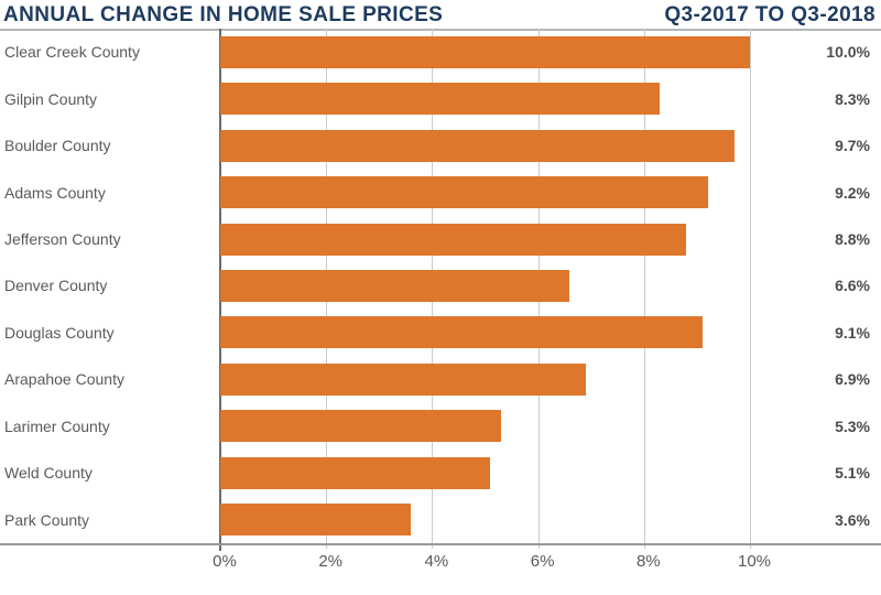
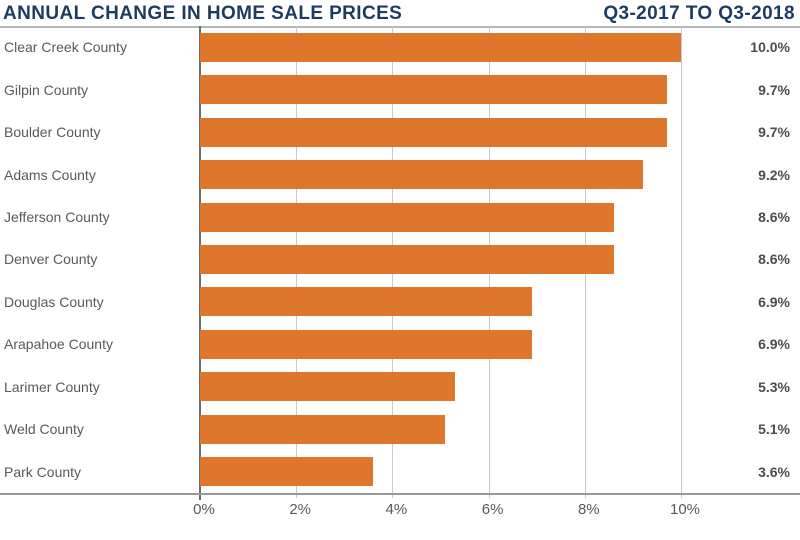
Gilpin County: 8.3% -> 9.7%
Jefferson County: 8.8% -> 8.6%
Denver County: 6.6% -> 8.6%
Douglas County: 9.1% -> 6.9%
